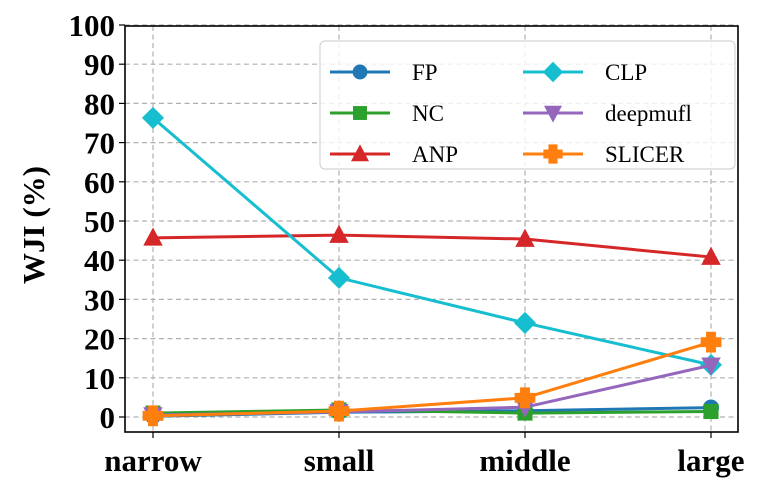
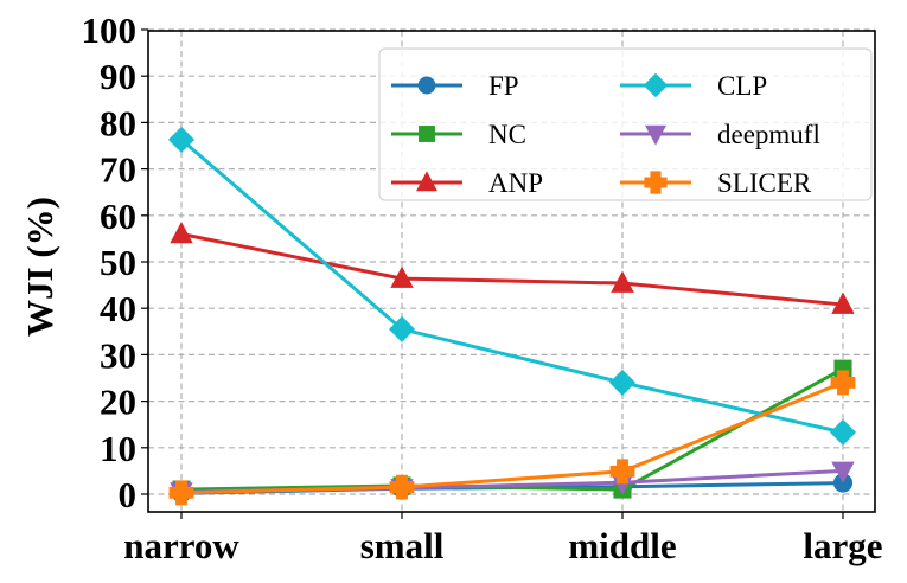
ANP/narrow: 46 -> 56
NC/large: 1 -> 27
deepmufl/large: 13 -> 5
SLICER/large: 19 -> 24
